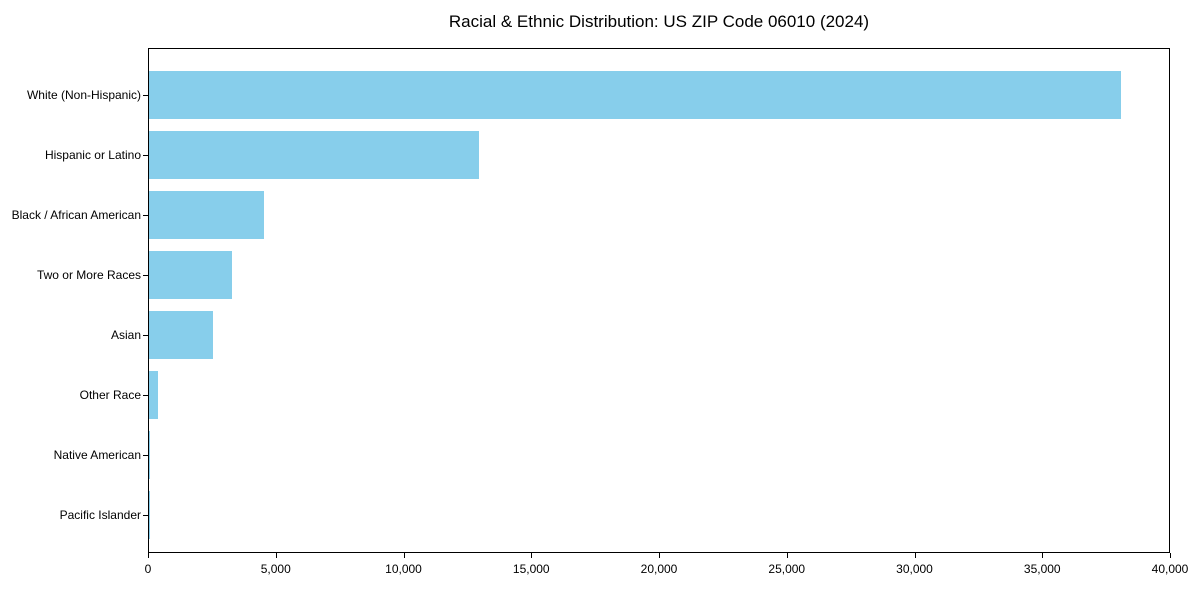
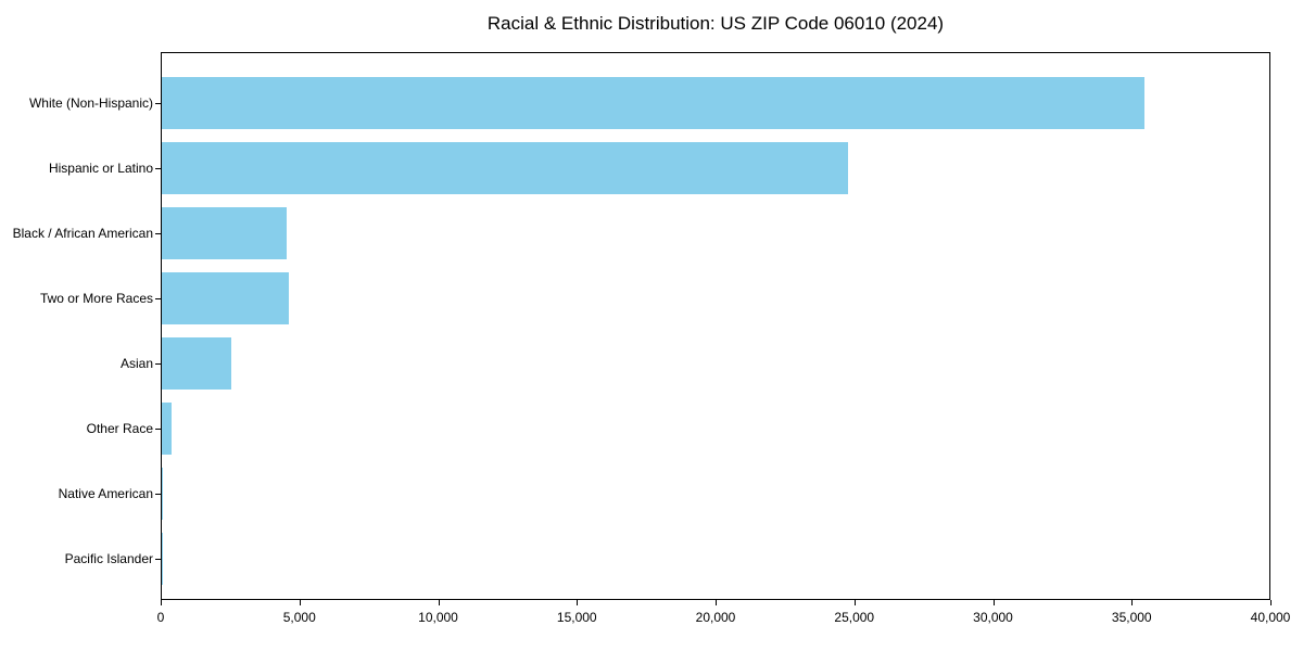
White (Non-Hispanic): 38100 -> 35500
Hispanic or Latino: 13000 -> 24800
Two or More Races: 3200 -> 4600
